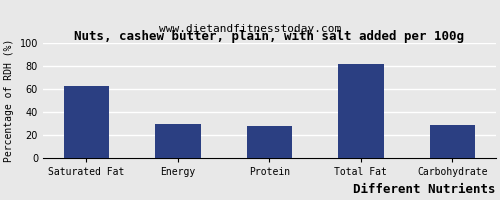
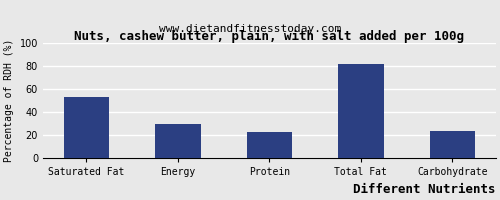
Saturated Fat: 63 -> 53
Protein: 28 -> 23
Carbohydrate: 29 -> 24
